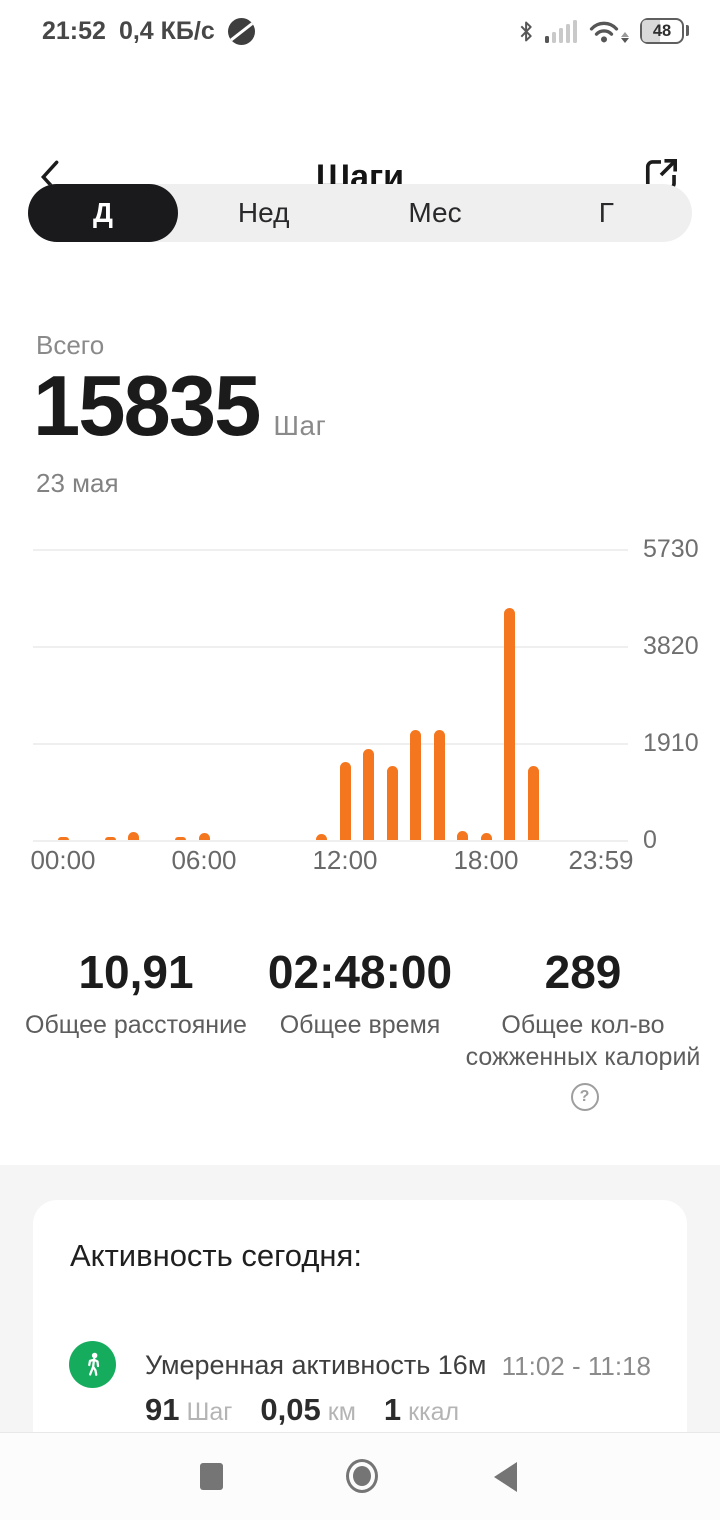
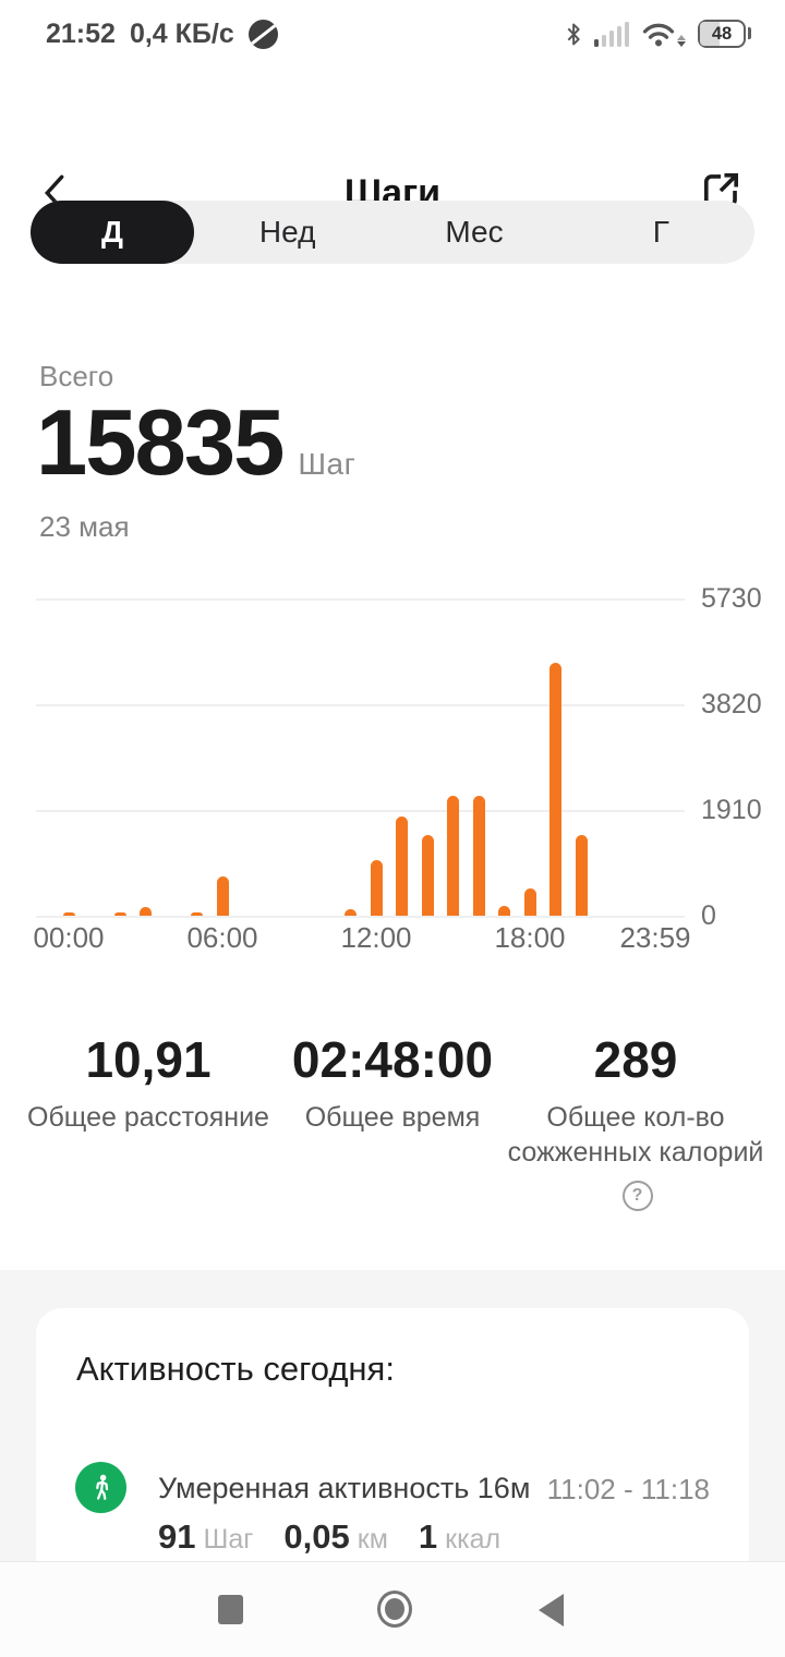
06:00: 100 -> 700
12:00: 1500 -> 1000
18:00: 100 -> 500
